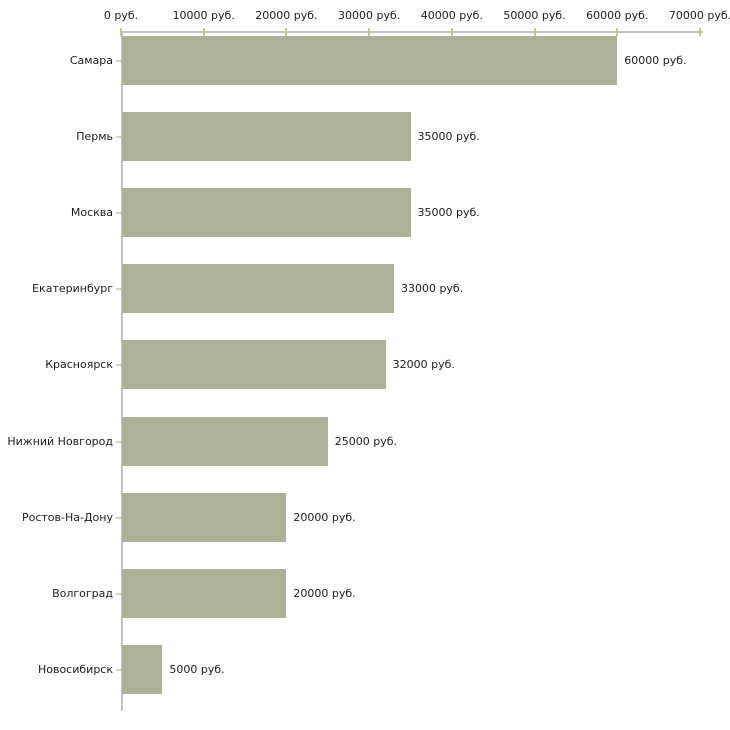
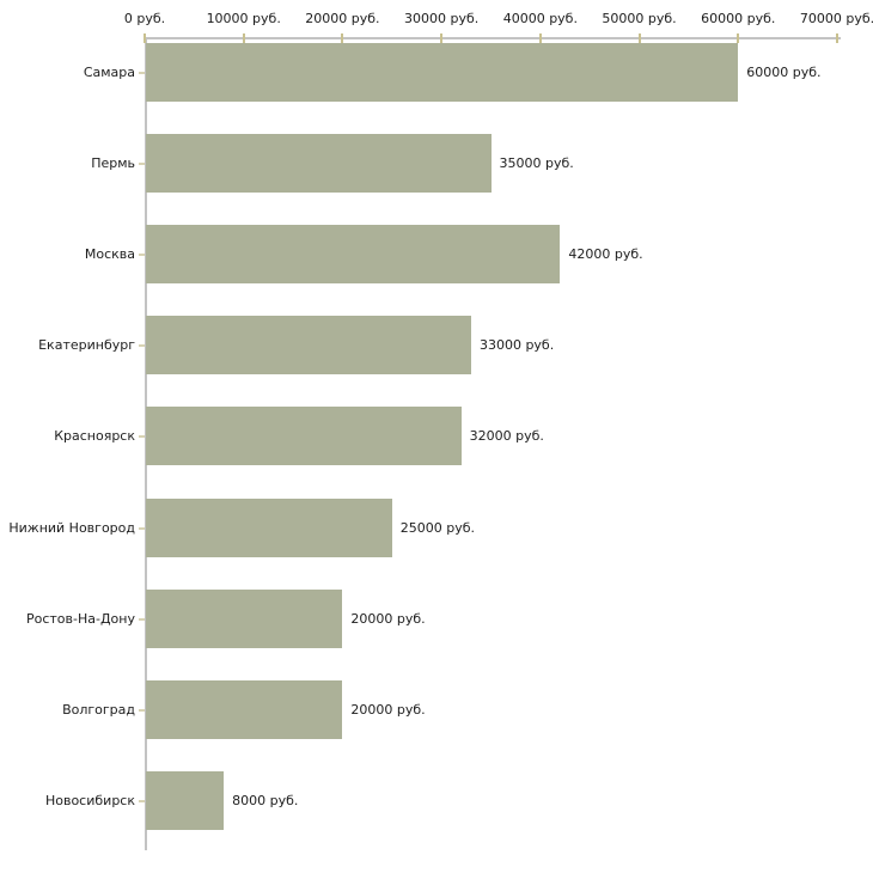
Москва: 35000 -> 42000
Новосибирск: 5000 -> 8000
